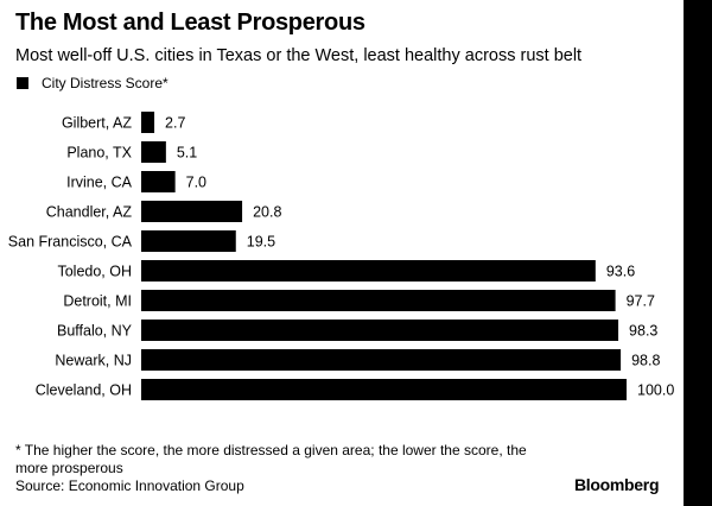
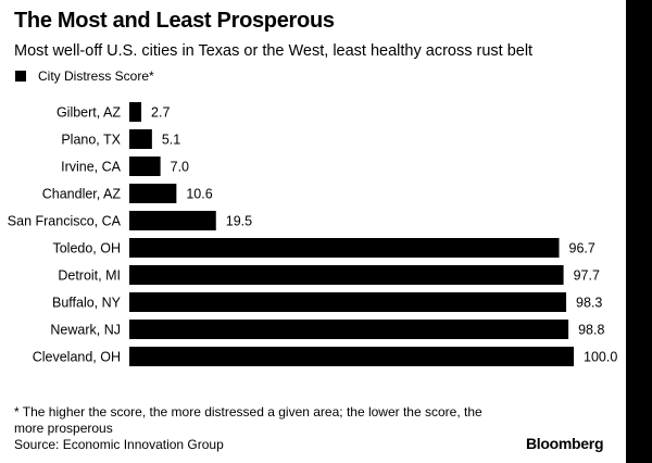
Chandler, AZ: 20.8 -> 10.6
Toledo, OH: 93.6 -> 96.7
